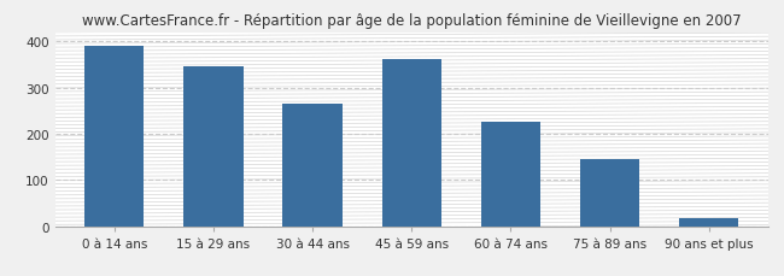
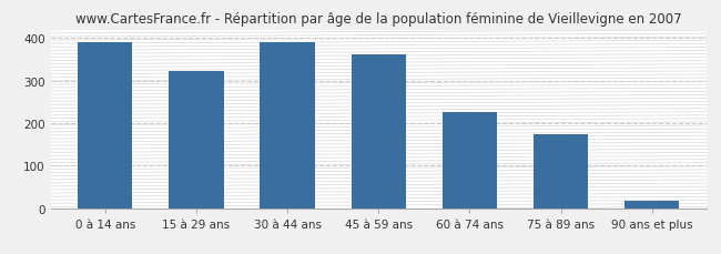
15 à 29 ans: 345 -> 322
30 à 44 ans: 265 -> 390
75 à 89 ans: 145 -> 173
